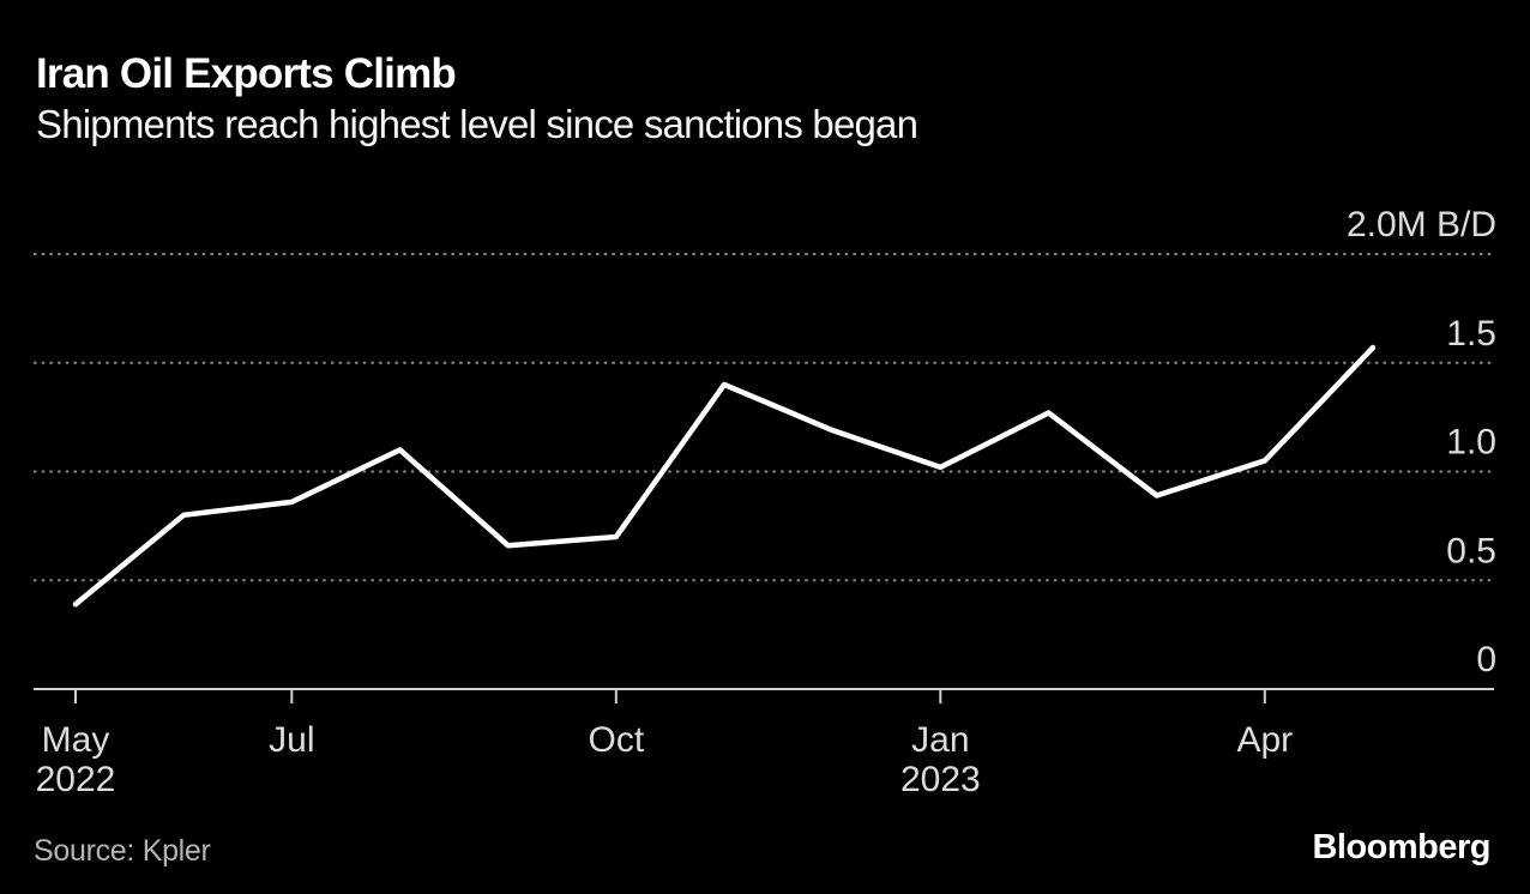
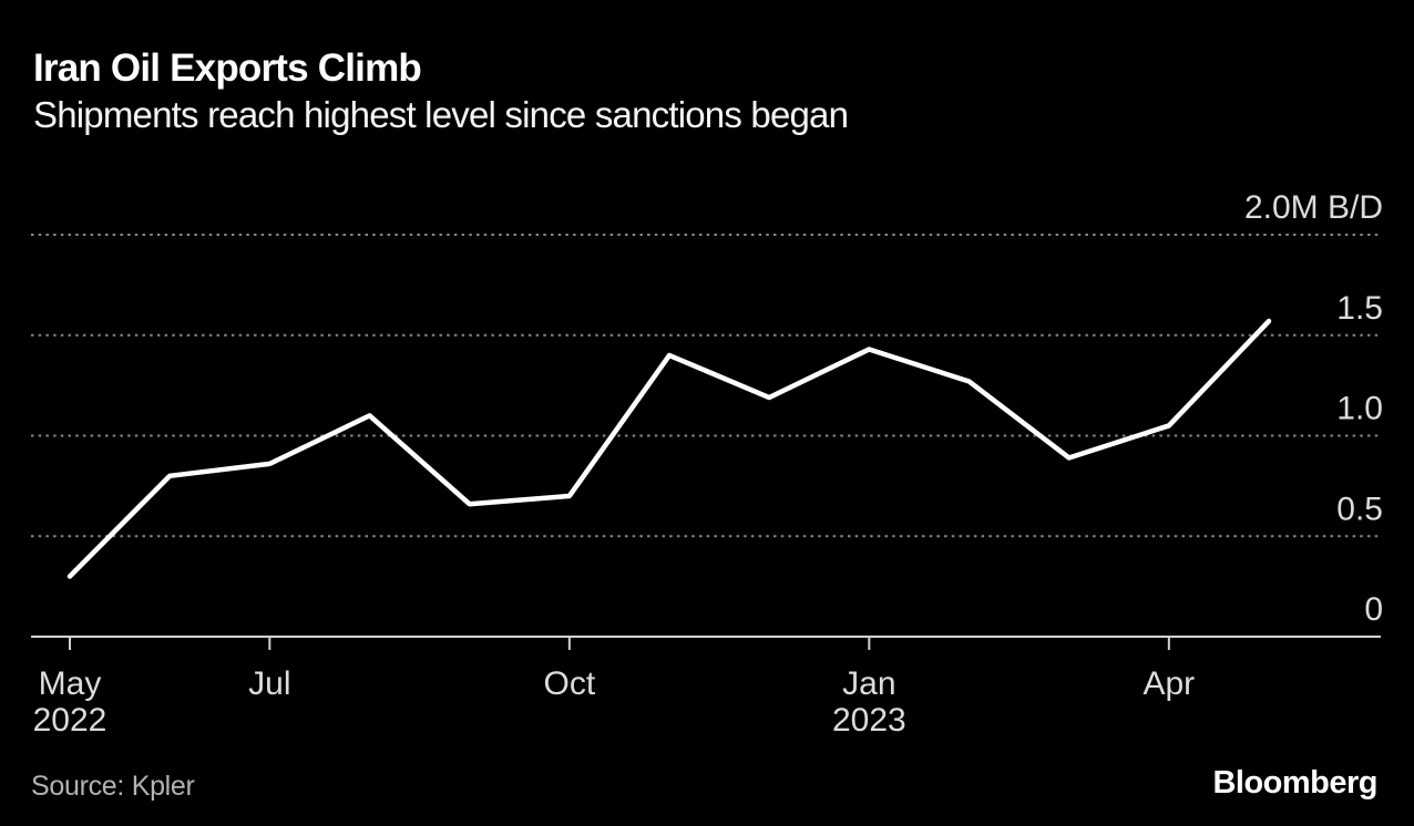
May 2022: 0.39 -> 0.30
Jan 2023: 1.02 -> 1.43
